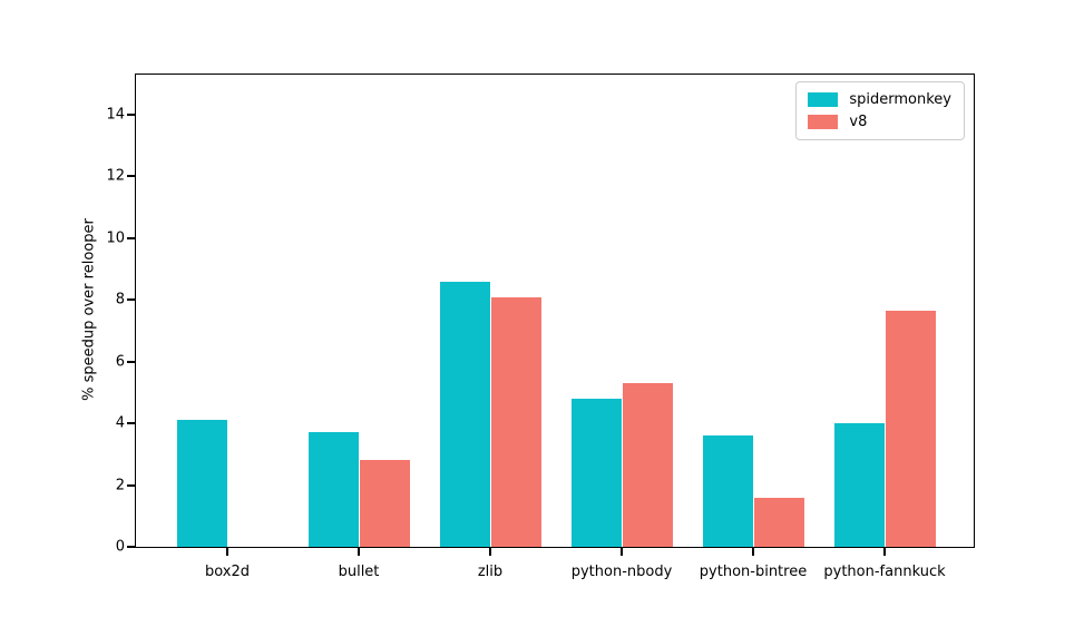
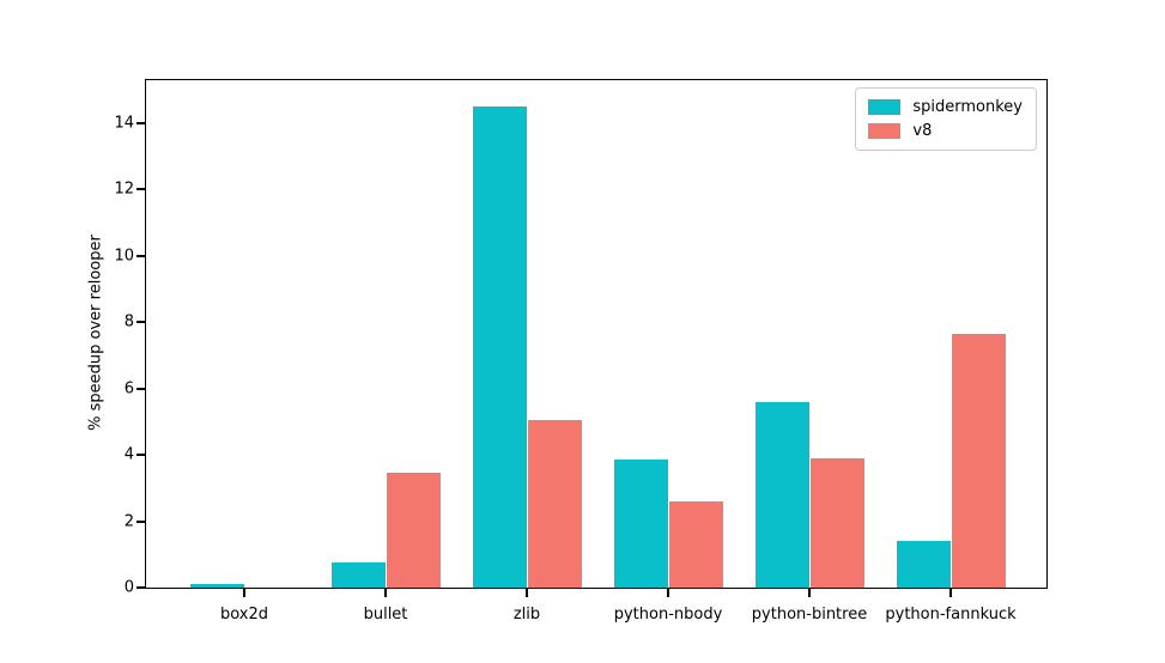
spidermonkey/box2d: 4.1 -> 0.1
spidermonkey/bullet: 3.7 -> 0.8
v8/bullet: 2.8 -> 3.5
spidermonkey/zlib: 8.6 -> 14.5
v8/zlib: 8.1 -> 5.0
spidermonkey/python-nbody: 4.8 -> 3.9
v8/python-nbody: 5.3 -> 2.6
spidermonkey/python-bintree: 3.6 -> 5.6
v8/python-bintree: 1.6 -> 3.9
spidermonkey/python-fannkuck: 4.0 -> 1.4
